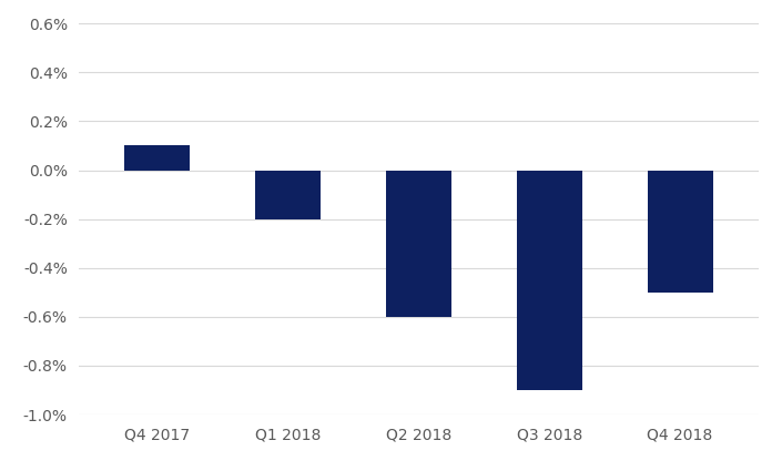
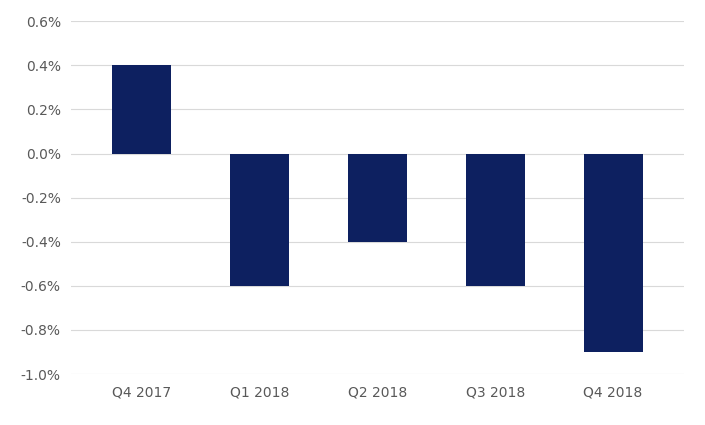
Q4 2017: 0.1% -> 0.4%
Q1 2018: -0.2% -> -0.6%
Q2 2018: -0.6% -> -0.4%
Q3 2018: -0.9% -> -0.6%
Q4 2018: -0.5% -> -0.9%
